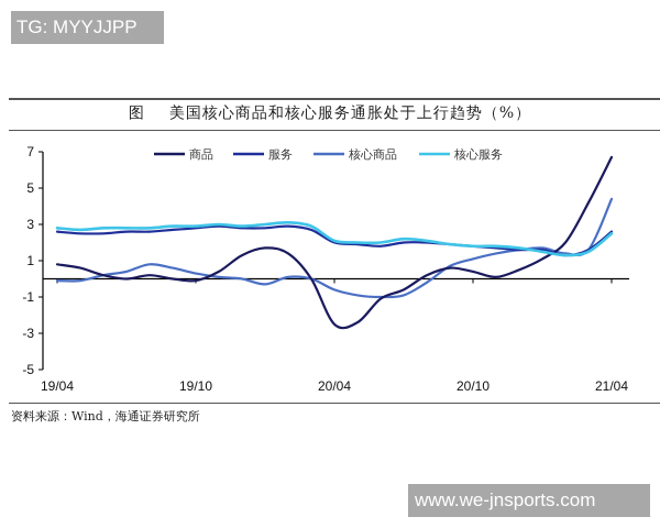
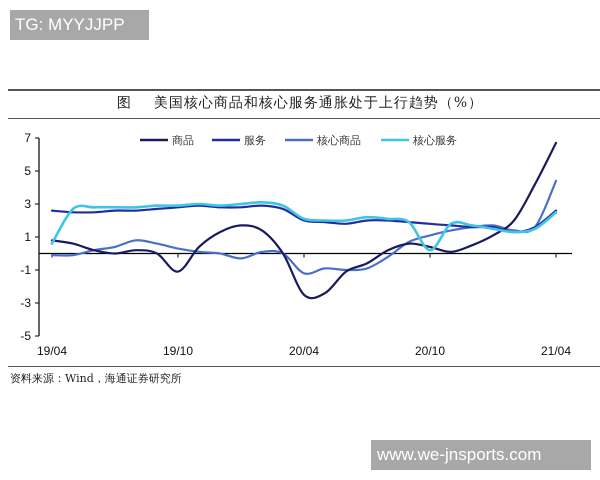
核心服务/19/04: 2.8 -> 0.6
商品/19/10: -0.1 -> -1.1
核心商品/20/04: -0.6 -> -1.2
核心服务/20/10: 1.8 -> 0.2
